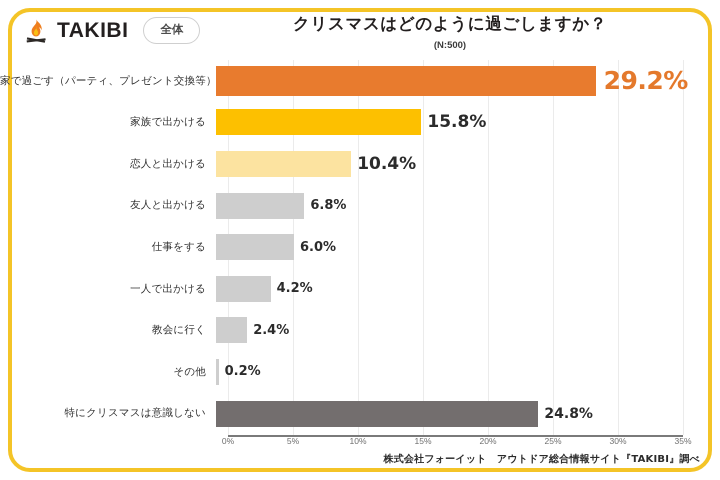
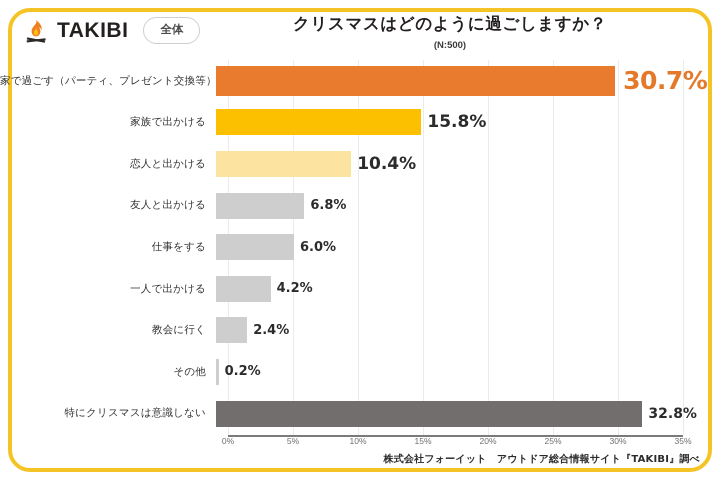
家で過ごす（パーティ、プレゼント交換等）: 29.2% -> 30.7%
特にクリスマスは意識しない: 24.8% -> 32.8%
